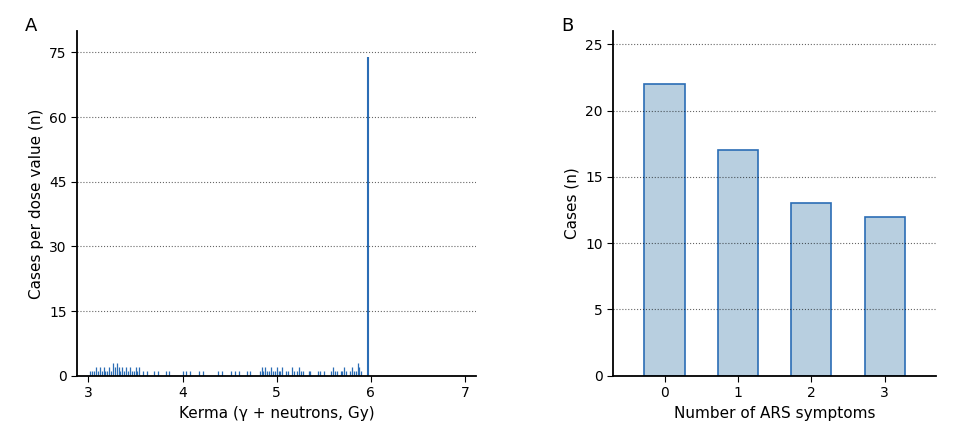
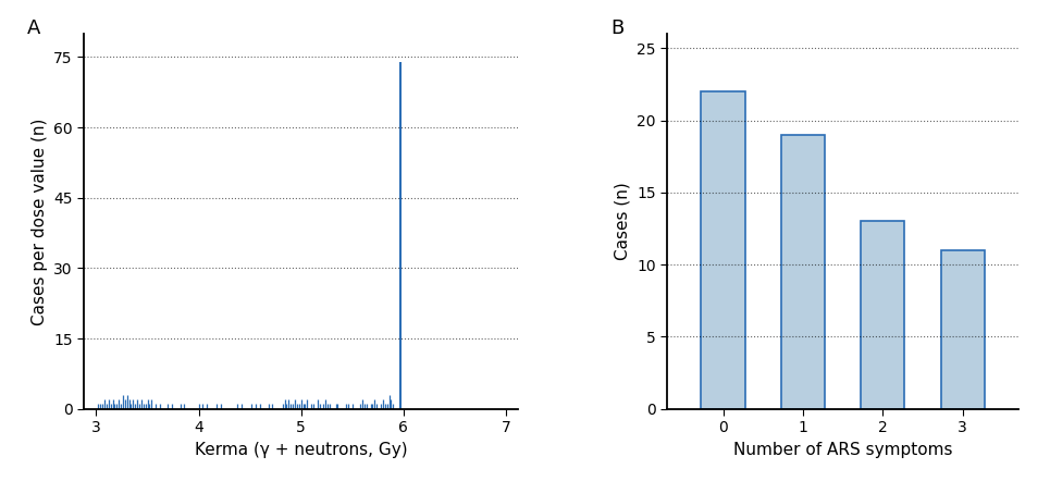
1: 17 -> 19
3: 12 -> 11
